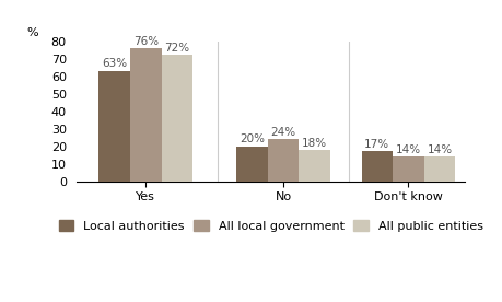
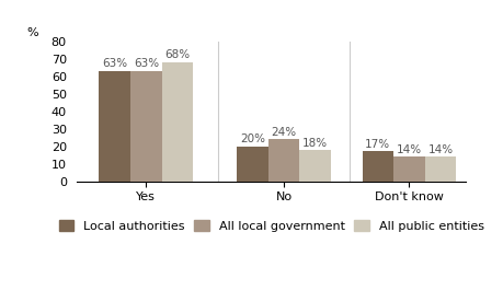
All local government/Yes: 76% -> 63%
All public entities/Yes: 72% -> 68%
